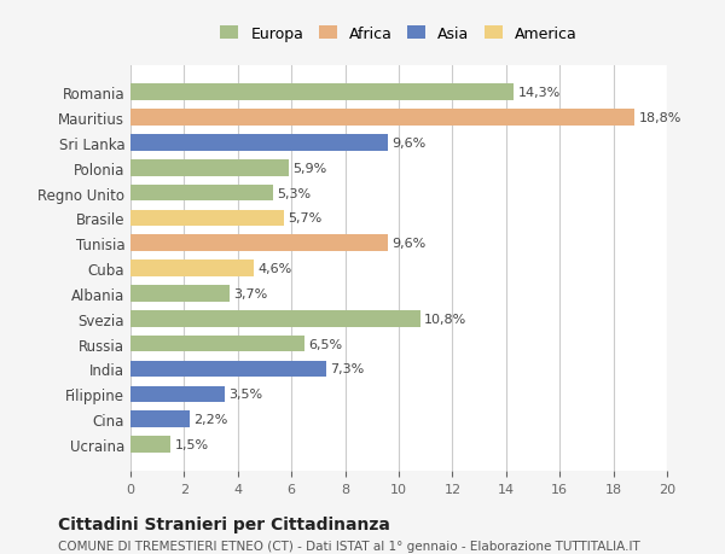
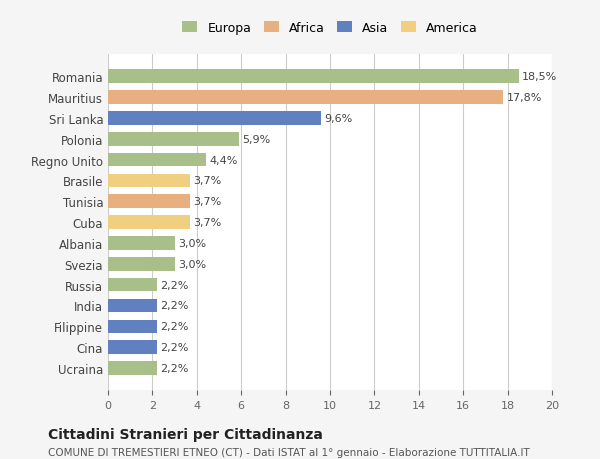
Romania: 14,3% -> 18,5%
Mauritius: 18,8% -> 17,8%
Regno Unito: 5,3% -> 4,4%
Brasile: 5,7% -> 3,7%
Tunisia: 9,6% -> 3,7%
Cuba: 4,6% -> 3,7%
Albania: 3,7% -> 3,0%
Svezia: 10,8% -> 3,0%
Russia: 6,5% -> 2,2%
India: 7,3% -> 2,2%
Filippine: 3,5% -> 2,2%
Ucraina: 1,5% -> 2,2%
